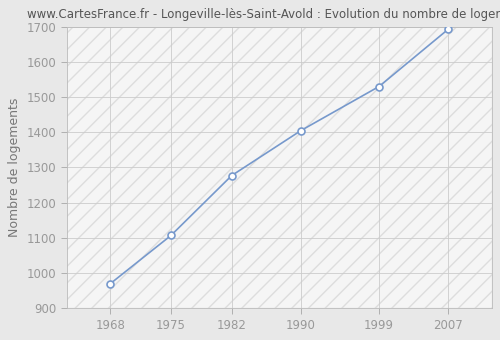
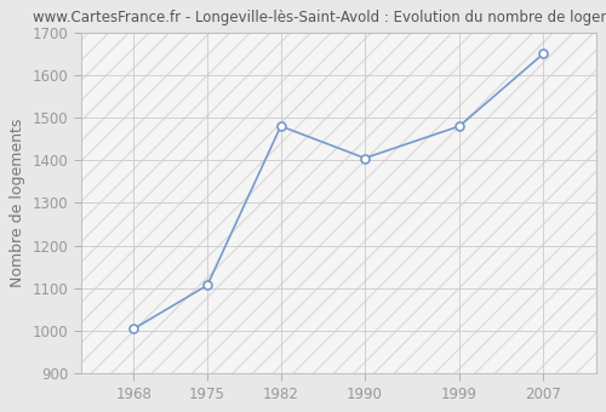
1968: 970 -> 1005
1982: 1277 -> 1480
1999: 1530 -> 1480
2007: 1693 -> 1650
